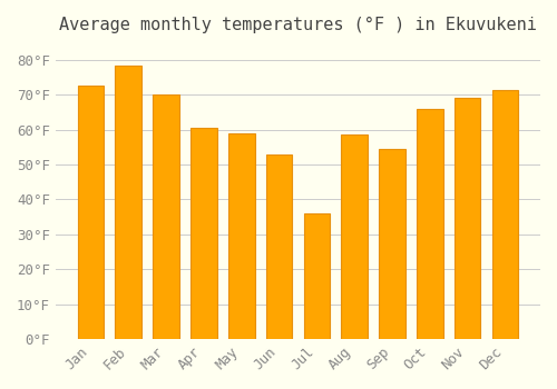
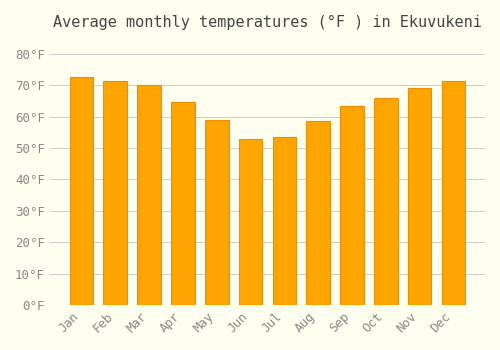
Feb: 78.5°F -> 71.5°F
Apr: 60.5°F -> 64.5°F
Jul: 36.0°F -> 53.5°F
Sep: 54.5°F -> 63.5°F
